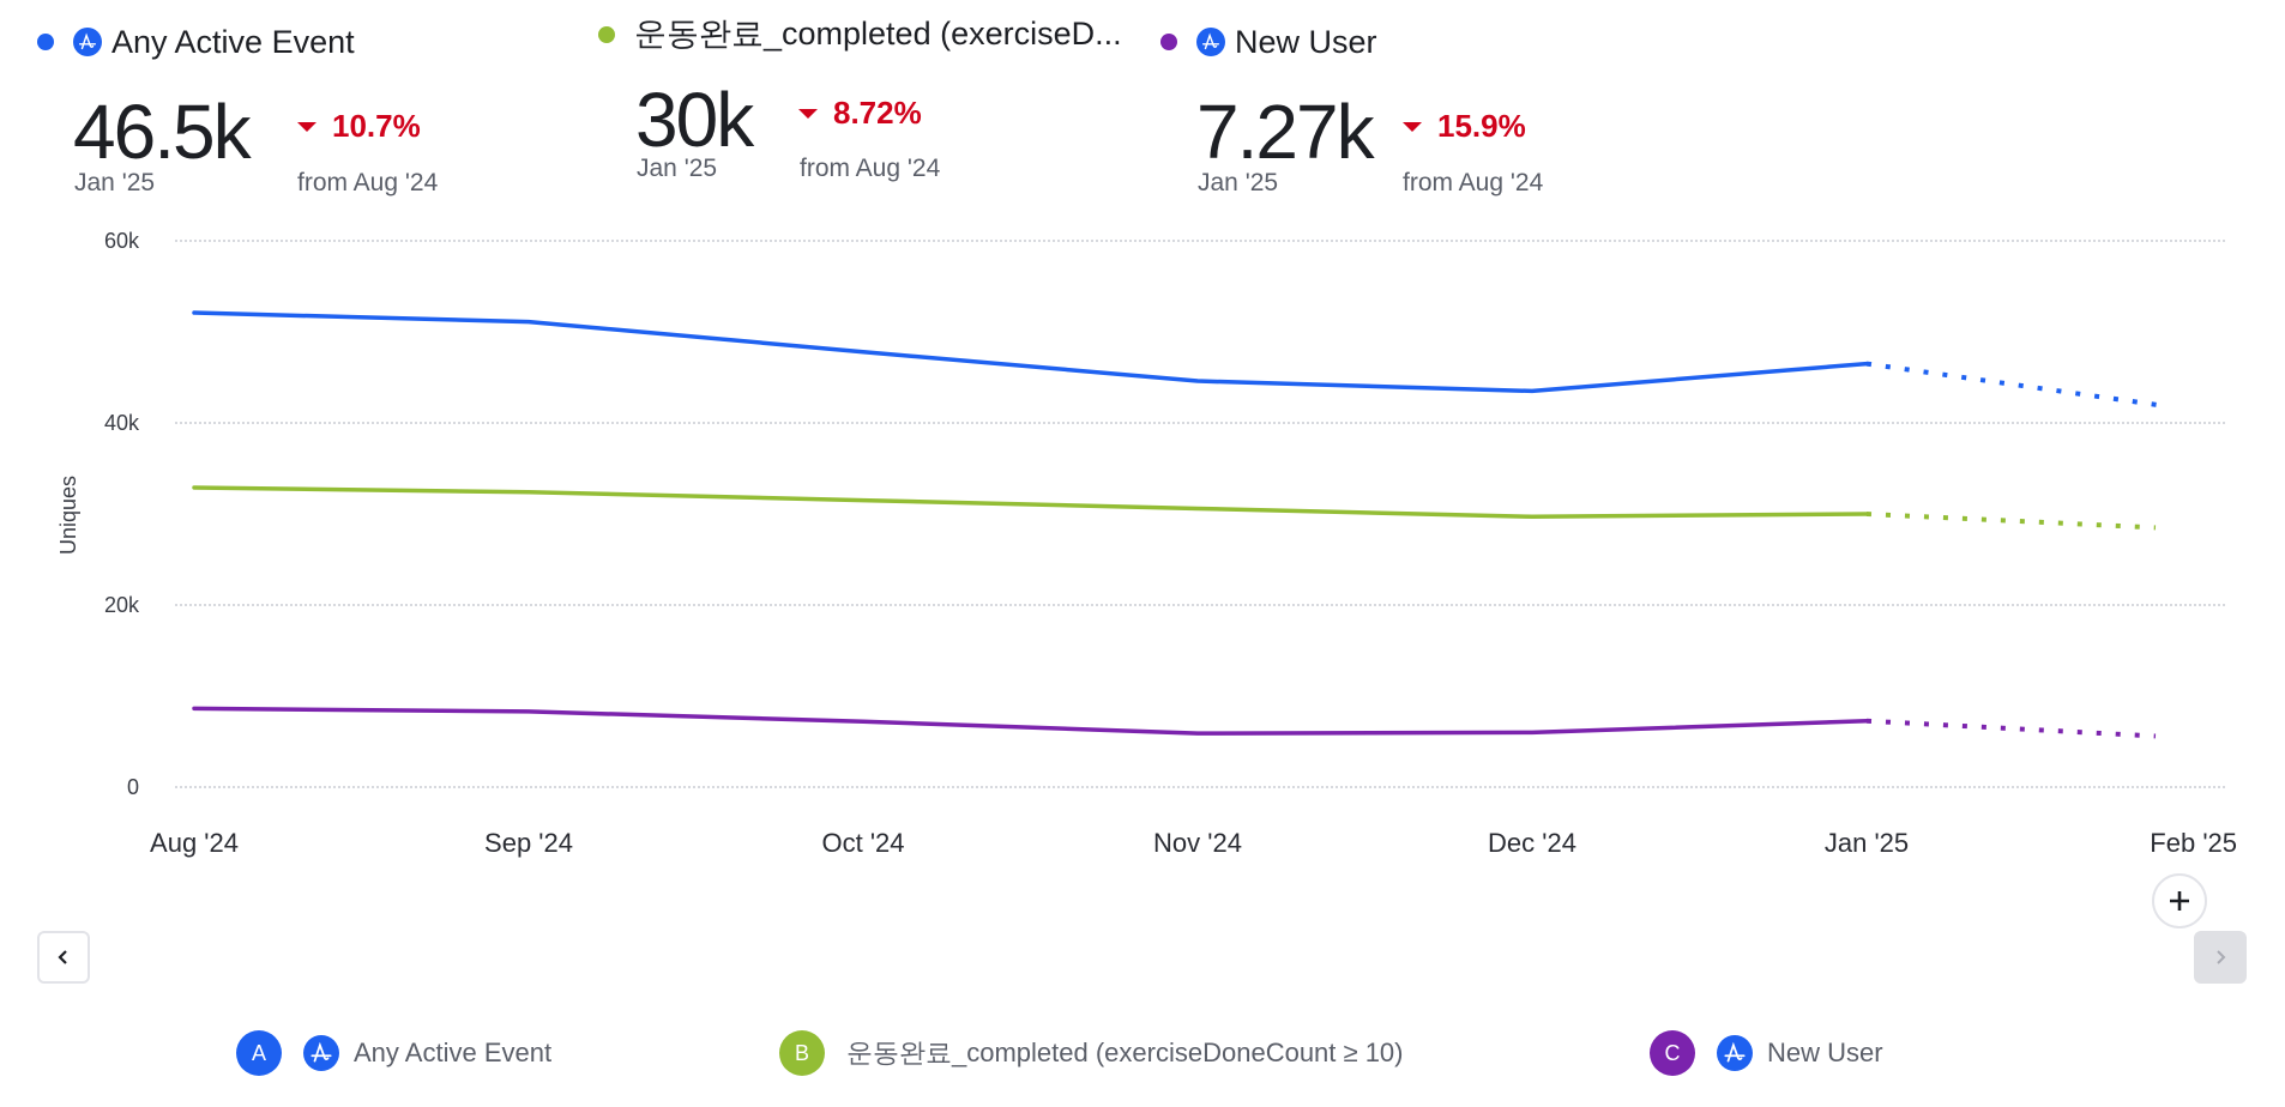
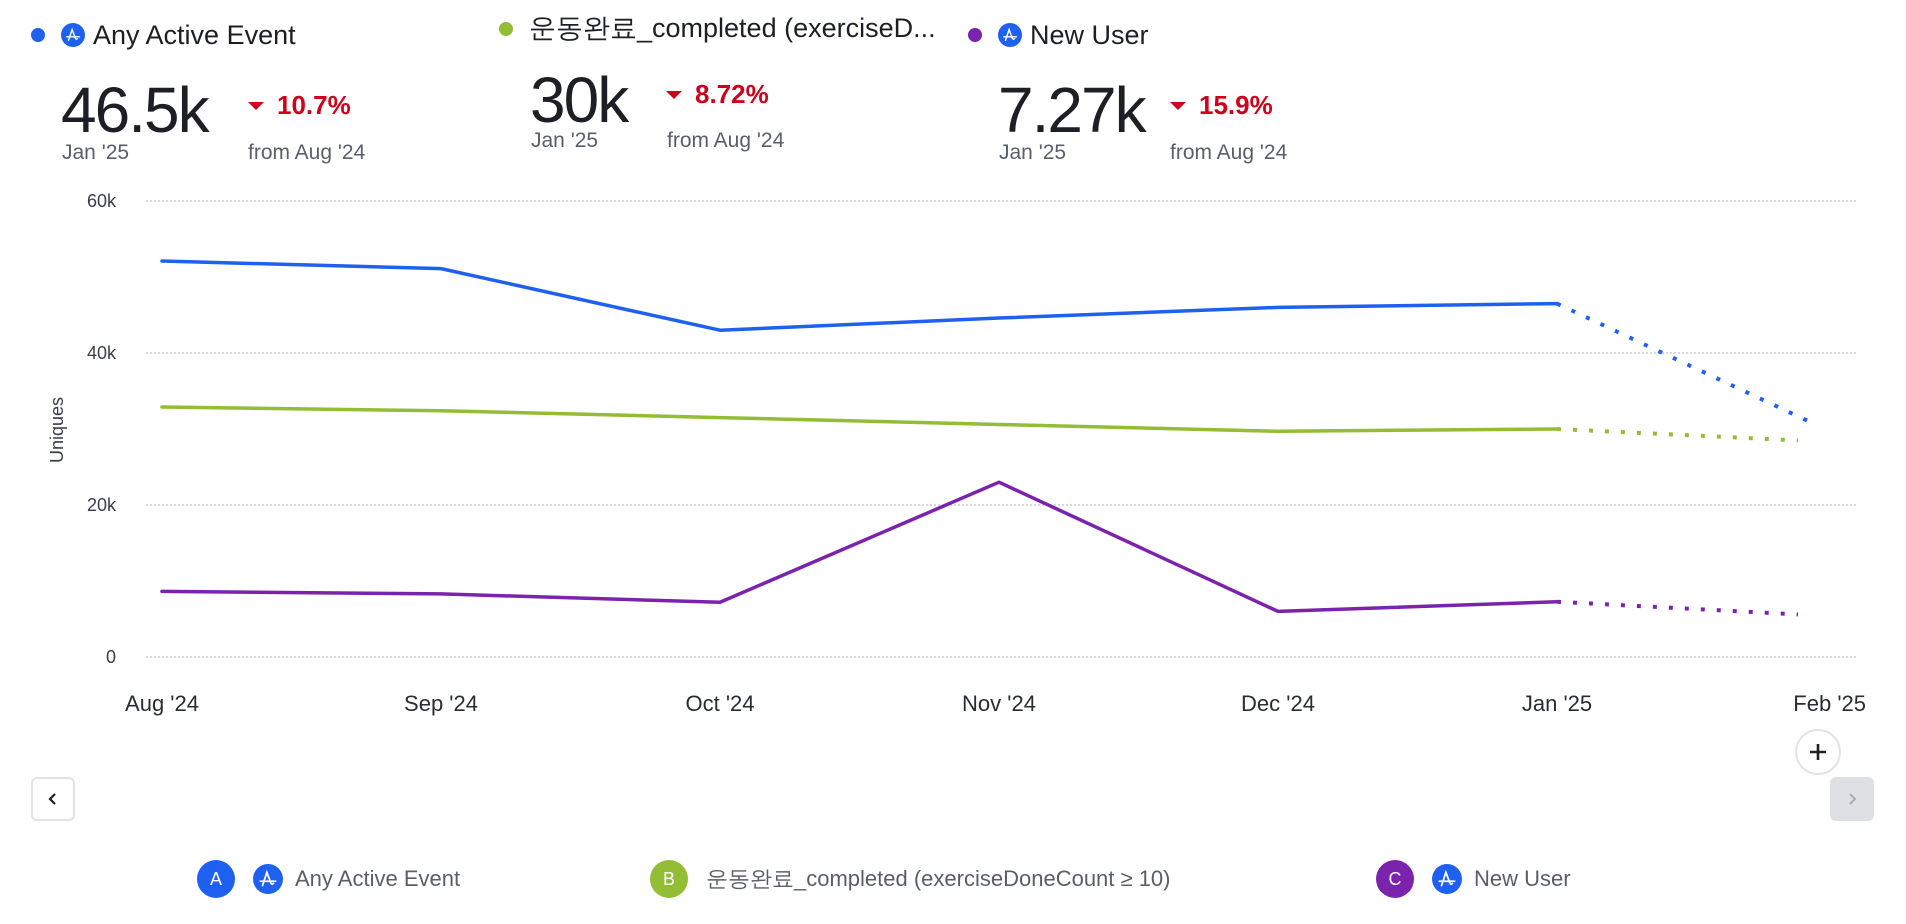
Any Active Event/Oct '24: 48k -> 43k
New User/Nov '24: 6k -> 23k
Any Active Event/Dec '24: 44k -> 46k
Any Active Event/Feb '25: 42k -> 31k
